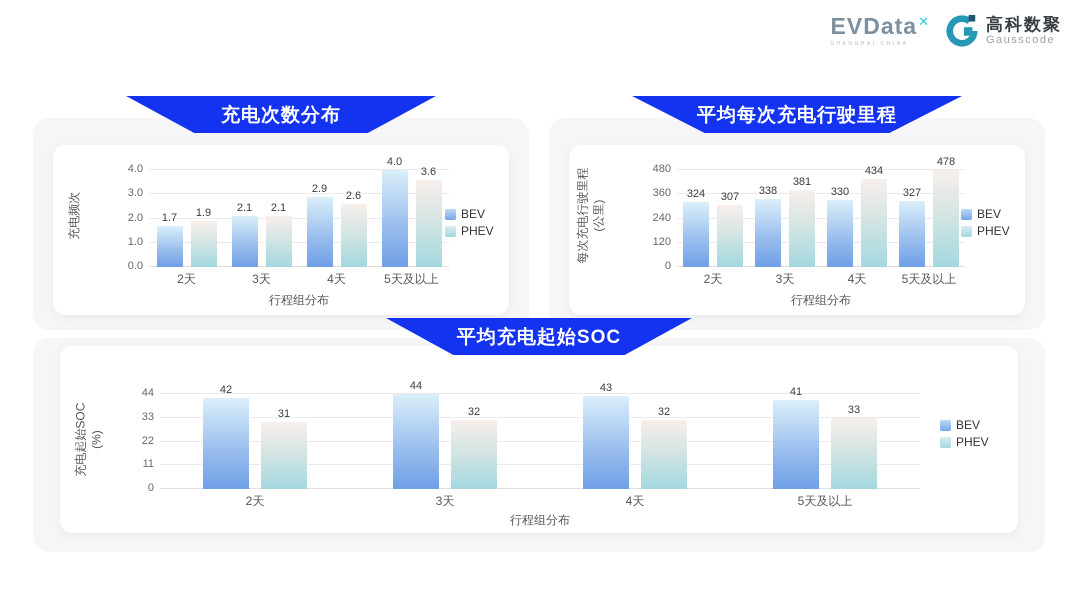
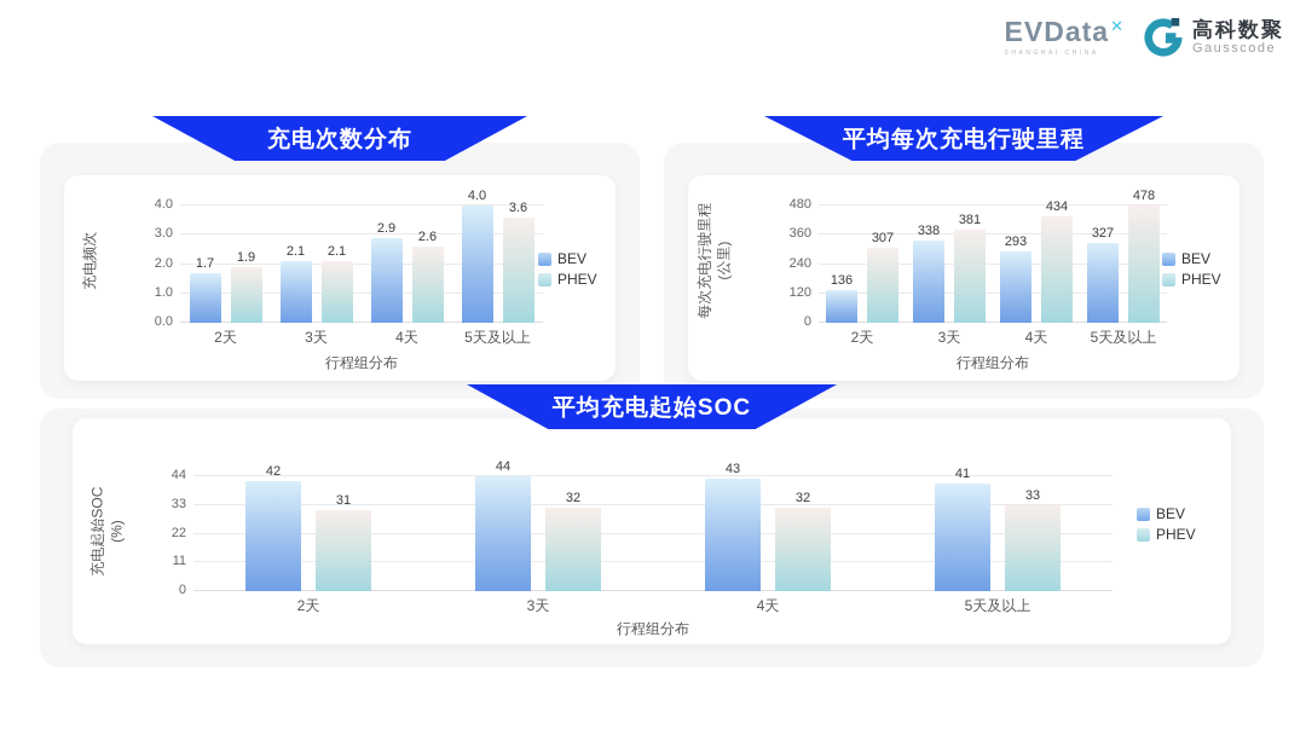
平均每次充电行驶里程/BEV/2天: 324 -> 136
平均每次充电行驶里程/BEV/4天: 330 -> 293
